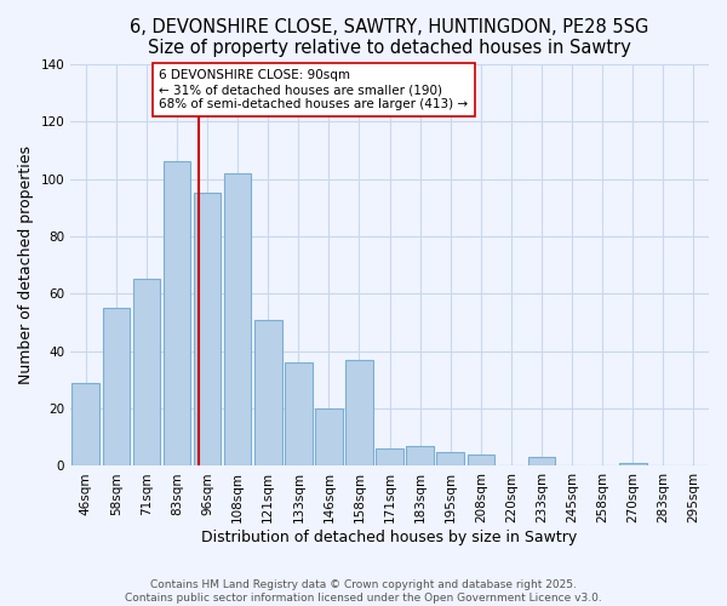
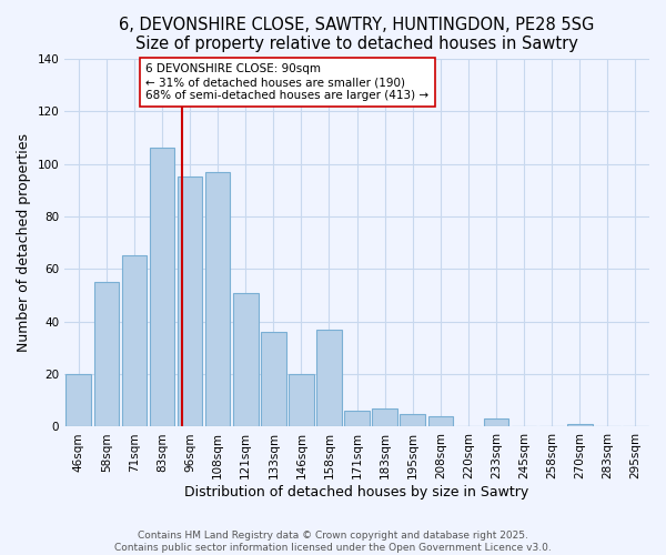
46sqm: 29 -> 20
108sqm: 102 -> 97
